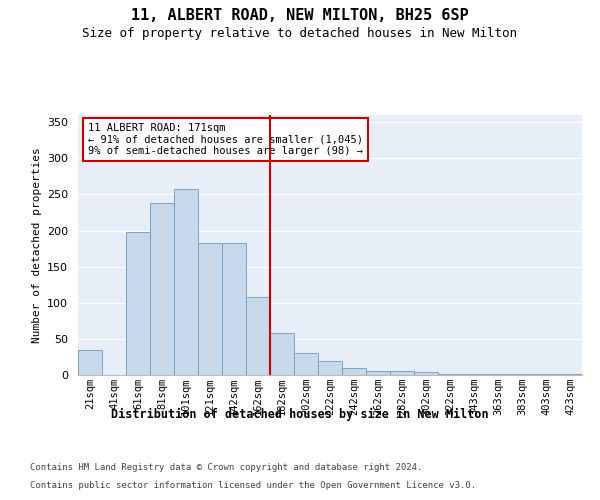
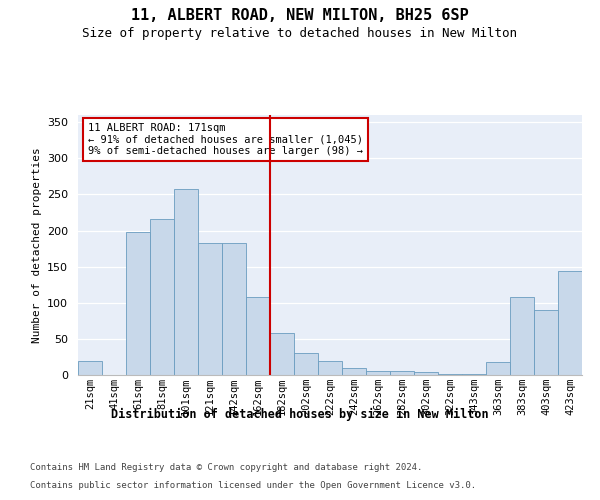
21sqm: 35 -> 20
81sqm: 238 -> 216
363sqm: 1 -> 18
383sqm: 1 -> 108
403sqm: 1 -> 90
423sqm: 1 -> 144
